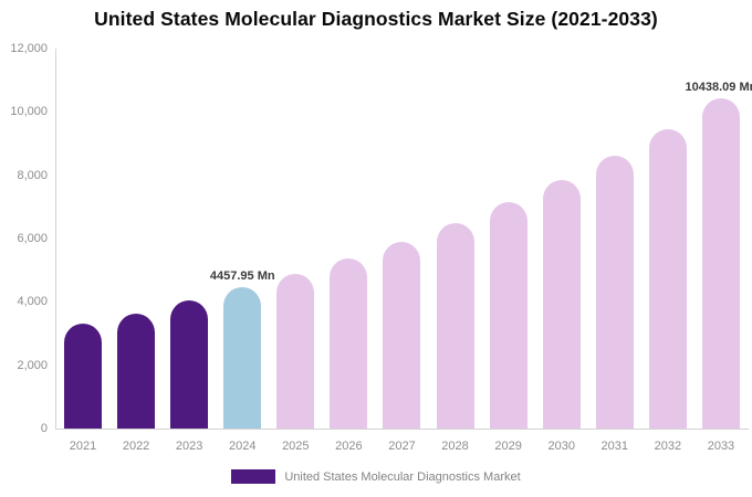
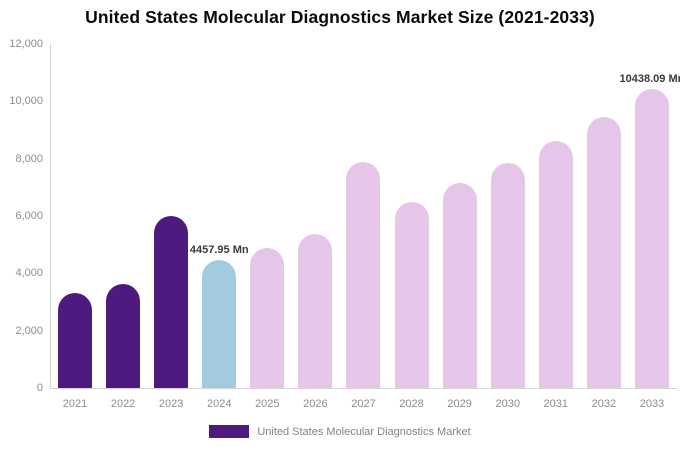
2023: 4000 -> 6000
2027: 5900 -> 7900
